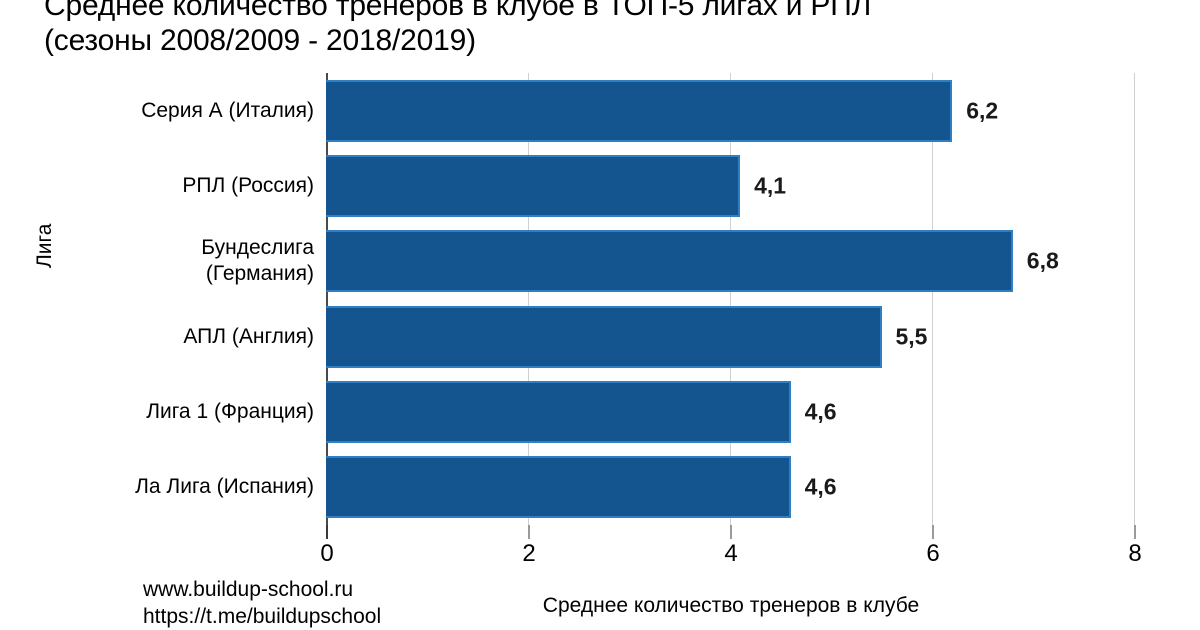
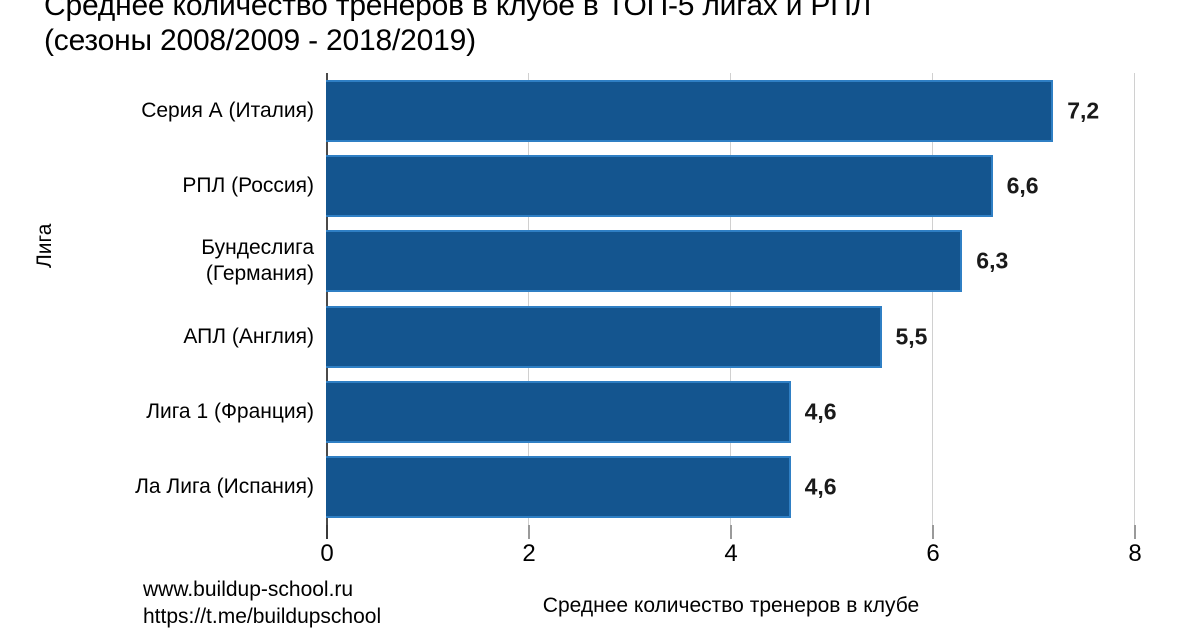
Серия А (Италия): 6,2 -> 7,2
РПЛ (Россия): 4,1 -> 6,6
Бундеслига (Германия): 6,8 -> 6,3
